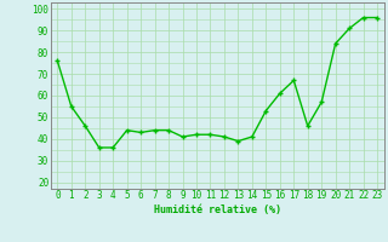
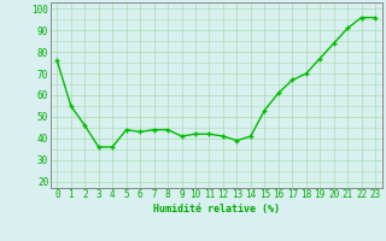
18: 46 -> 70
19: 57 -> 77
